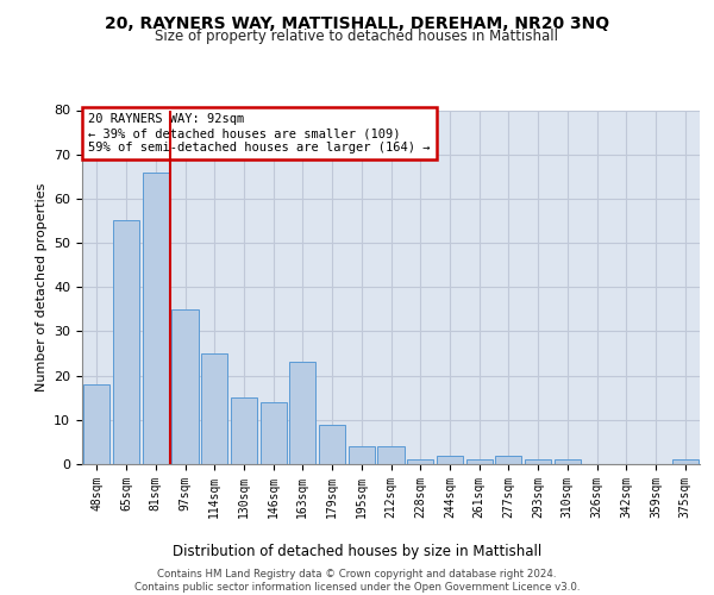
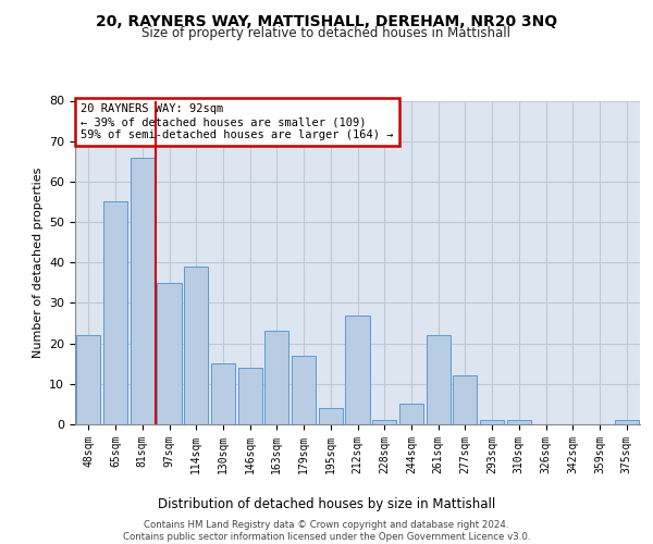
48sqm: 18 -> 22
114sqm: 25 -> 39
179sqm: 9 -> 17
212sqm: 4 -> 27
244sqm: 2 -> 5
261sqm: 1 -> 22
277sqm: 2 -> 12
